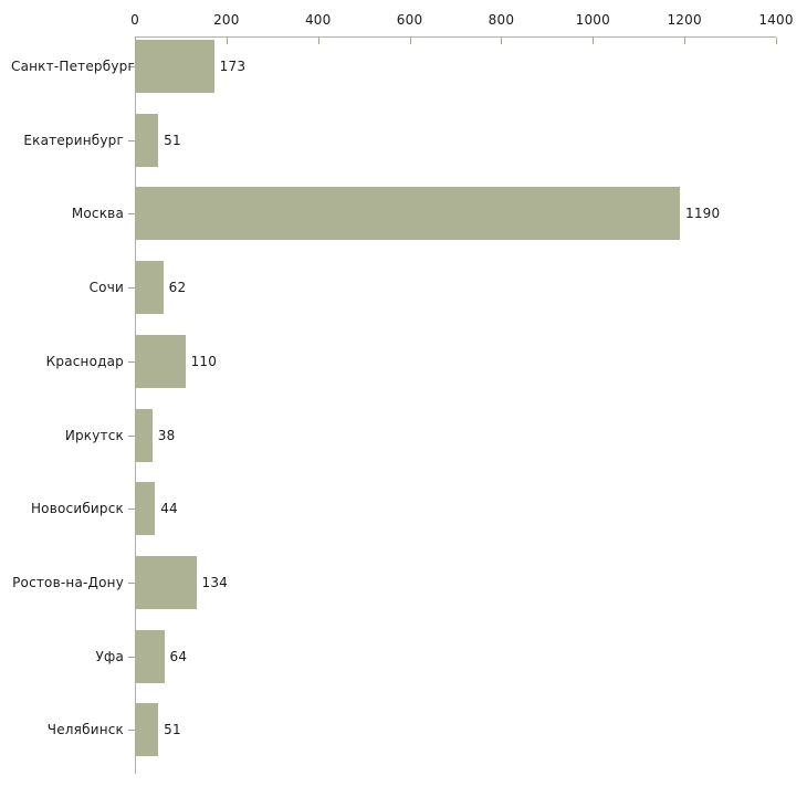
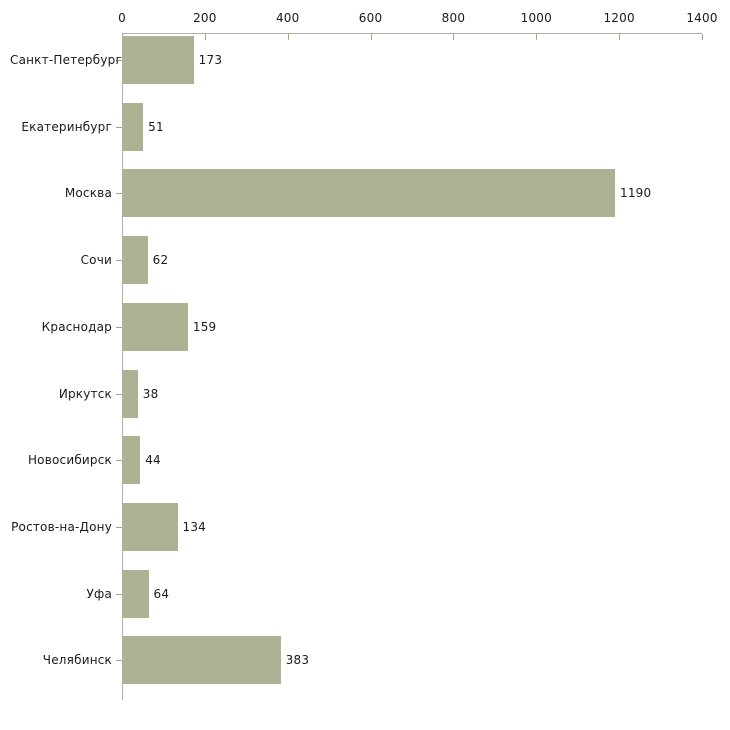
Краснодар: 110 -> 159
Челябинск: 51 -> 383
